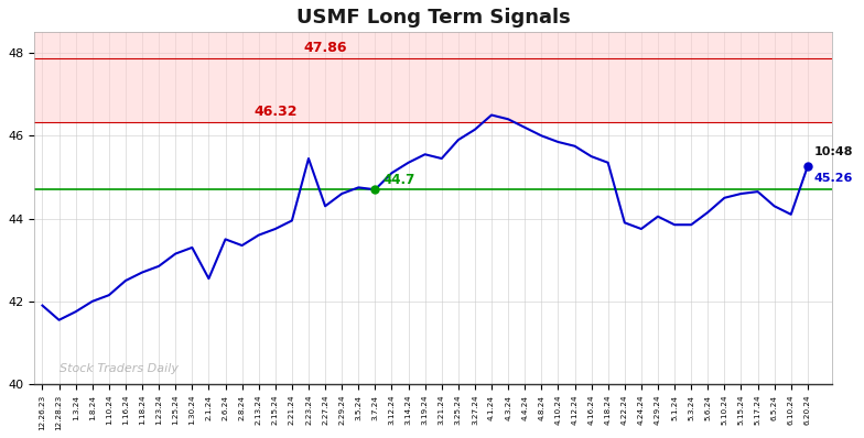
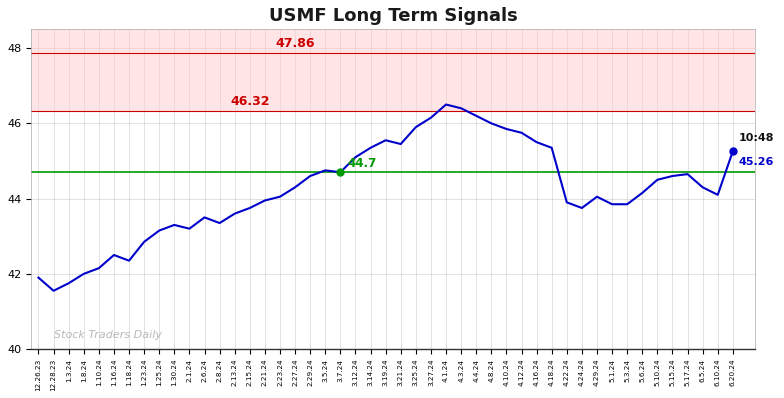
1.18.24: 42.70 -> 42.35
2.1.24: 42.55 -> 43.20
2.23.24: 45.45 -> 44.05
